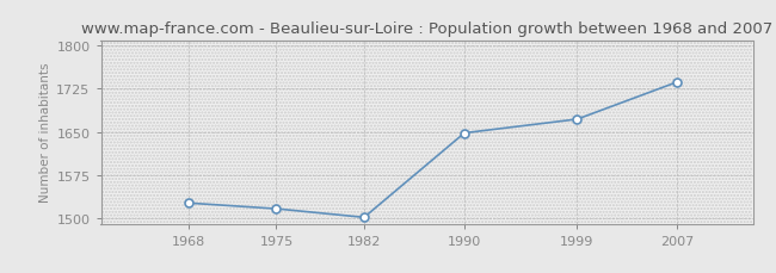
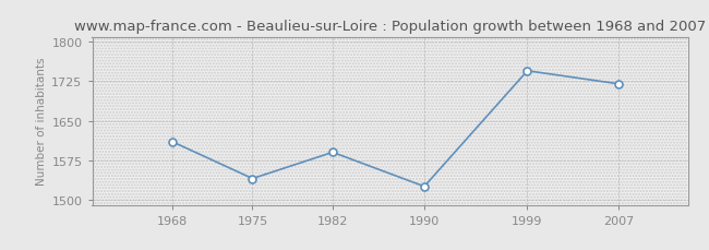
1968: 1526 -> 1610
1975: 1516 -> 1540
1982: 1501 -> 1590
1990: 1648 -> 1525
1999: 1672 -> 1745
2007: 1737 -> 1720
